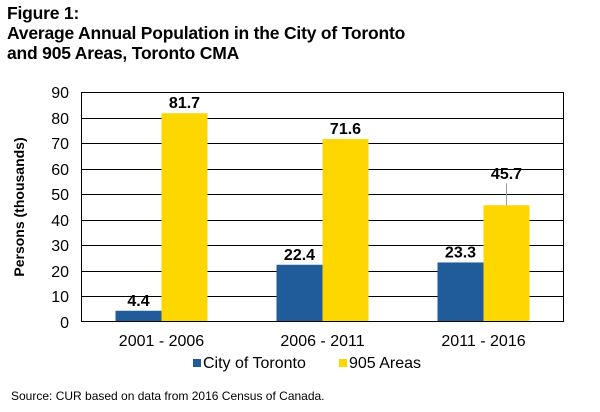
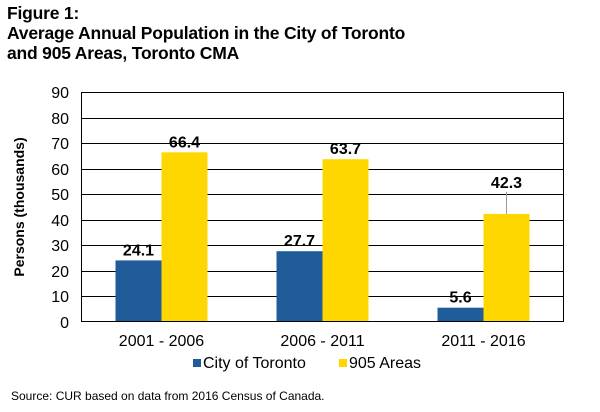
City of Toronto/2001 - 2006: 4.4 -> 24.1
905 Areas/2001 - 2006: 81.7 -> 66.4
City of Toronto/2006 - 2011: 22.4 -> 27.7
905 Areas/2006 - 2011: 71.6 -> 63.7
City of Toronto/2011 - 2016: 23.3 -> 5.6
905 Areas/2011 - 2016: 45.7 -> 42.3
